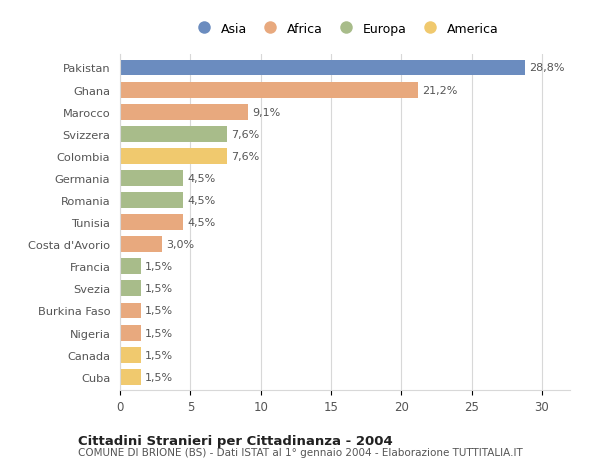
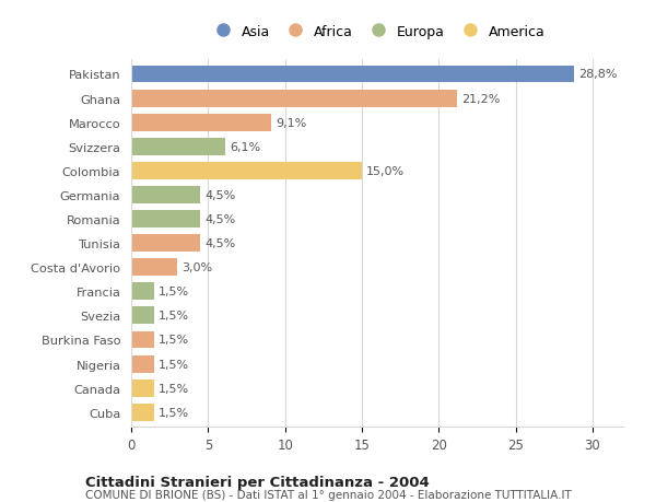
Svizzera: 7,6% -> 6,1%
Colombia: 7,6% -> 15,0%
